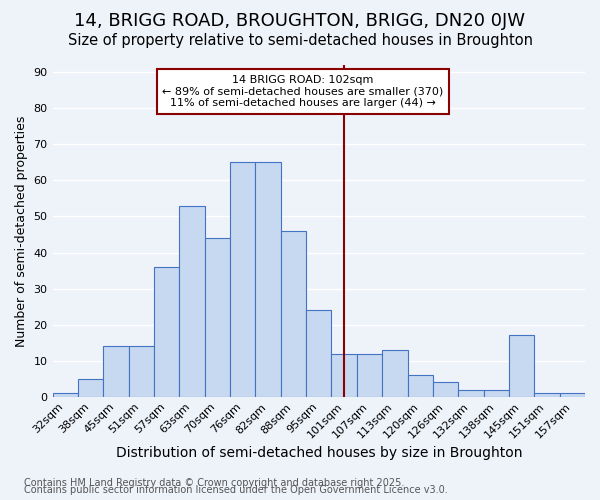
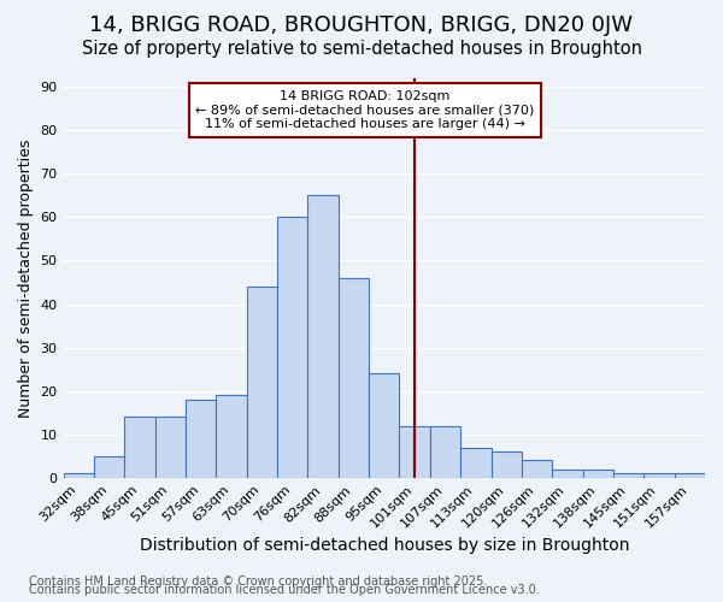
57sqm: 36 -> 18
63sqm: 53 -> 19
76sqm: 65 -> 60
113sqm: 13 -> 7
145sqm: 17 -> 1
